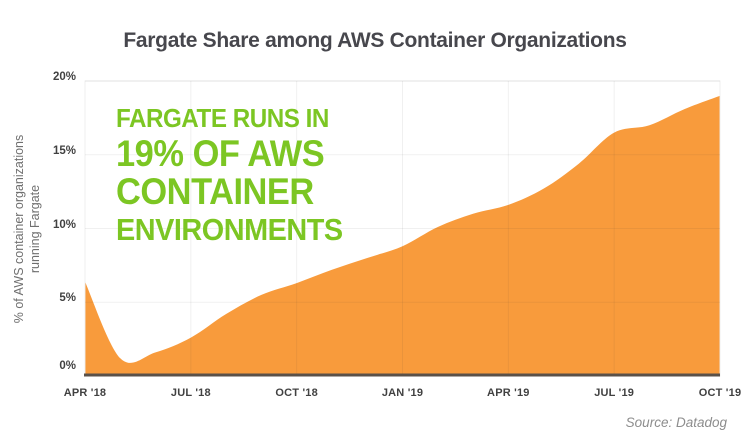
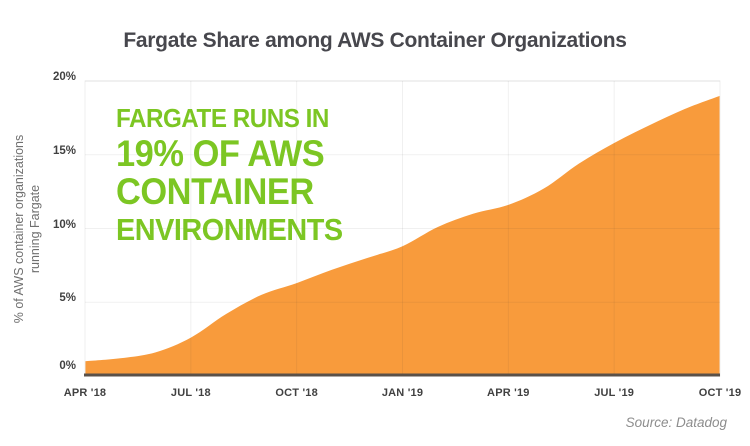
APR '18: 6.4% -> 1.0%
JUL '19: 16.5% -> 15.8%
